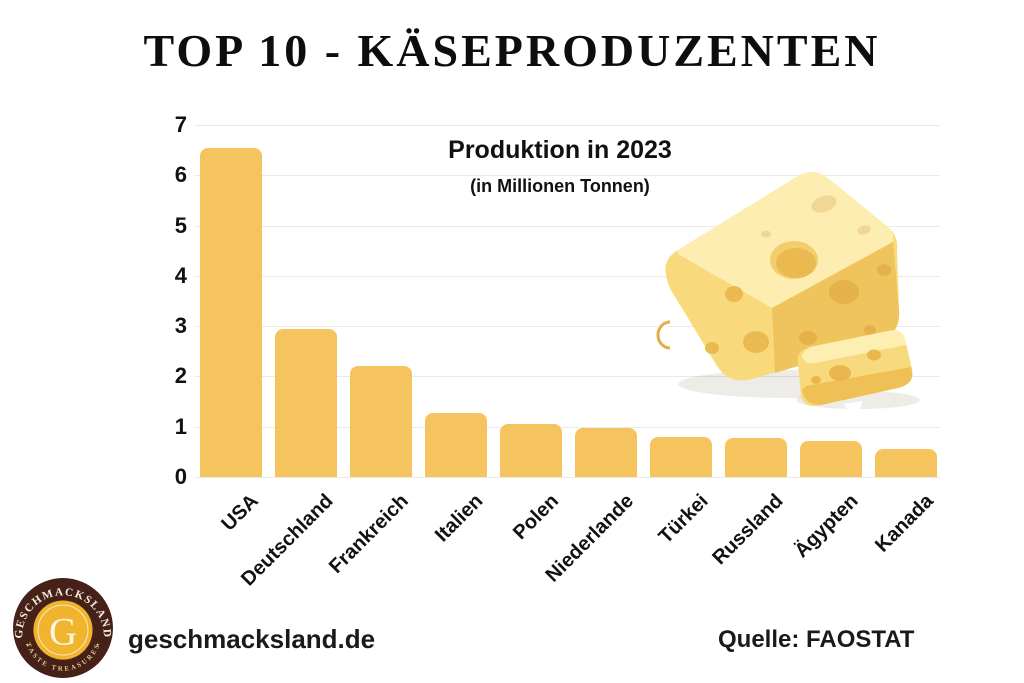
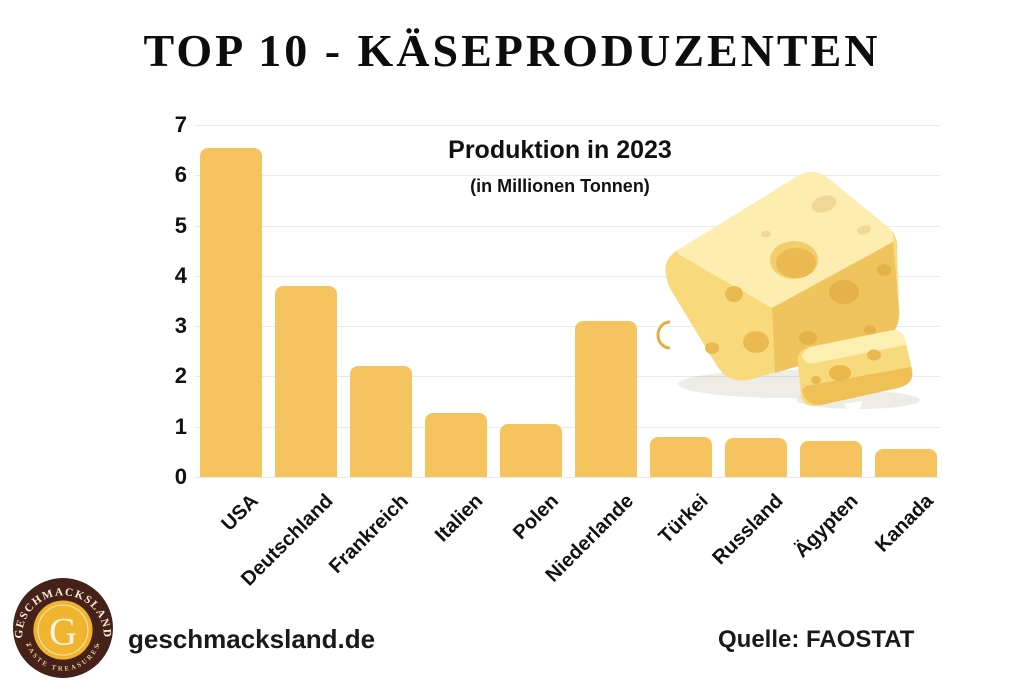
Deutschland: 3.0 -> 3.8
Niederlande: 1.0 -> 3.1
